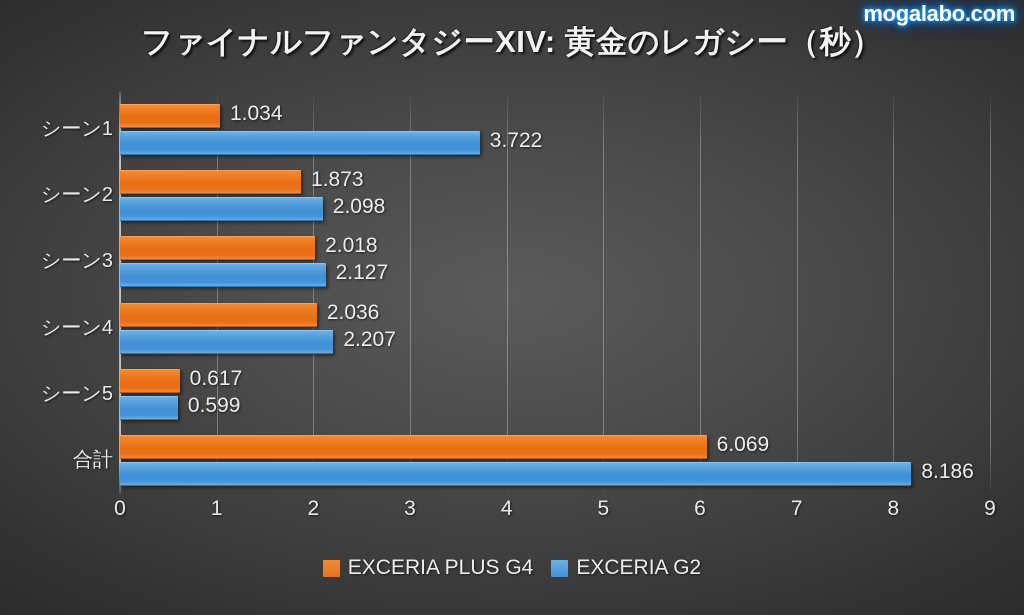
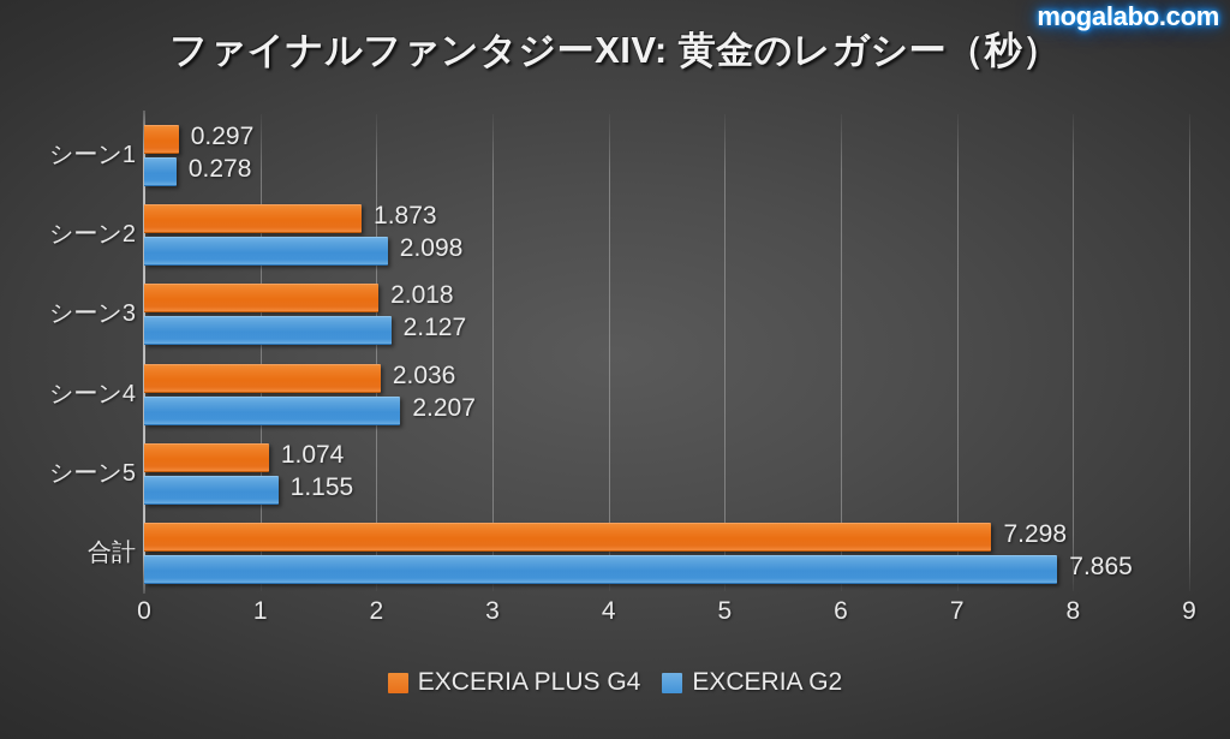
EXCERIA PLUS G4/シーン1: 1.034 -> 0.297
EXCERIA G2/シーン1: 3.722 -> 0.278
EXCERIA PLUS G4/シーン5: 0.617 -> 1.074
EXCERIA G2/シーン5: 0.599 -> 1.155
EXCERIA PLUS G4/合計: 6.069 -> 7.298
EXCERIA G2/合計: 8.186 -> 7.865
